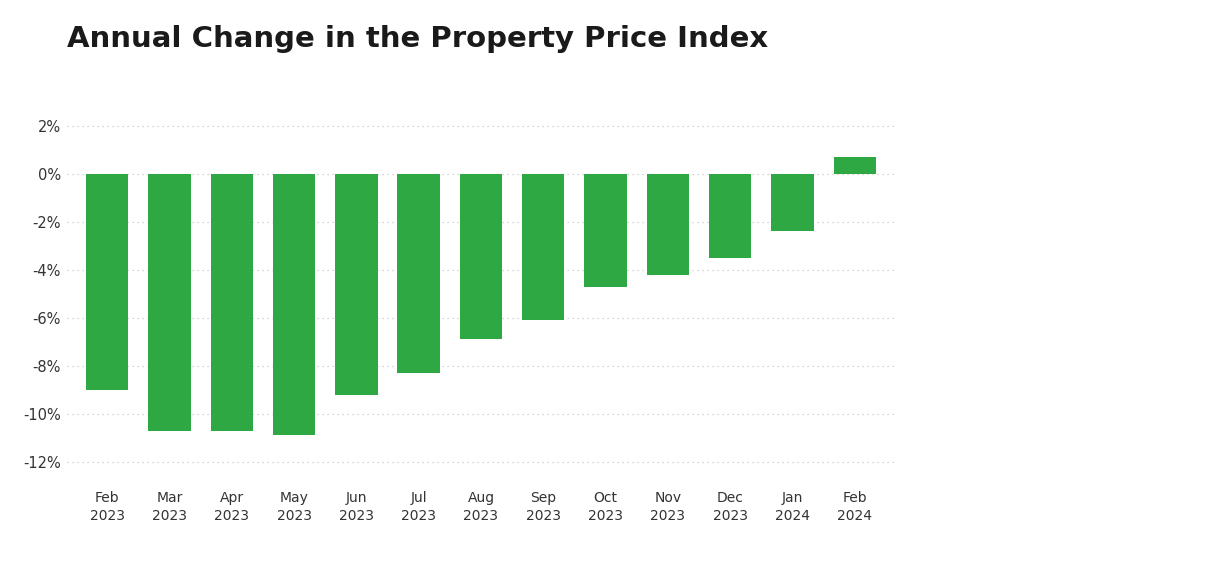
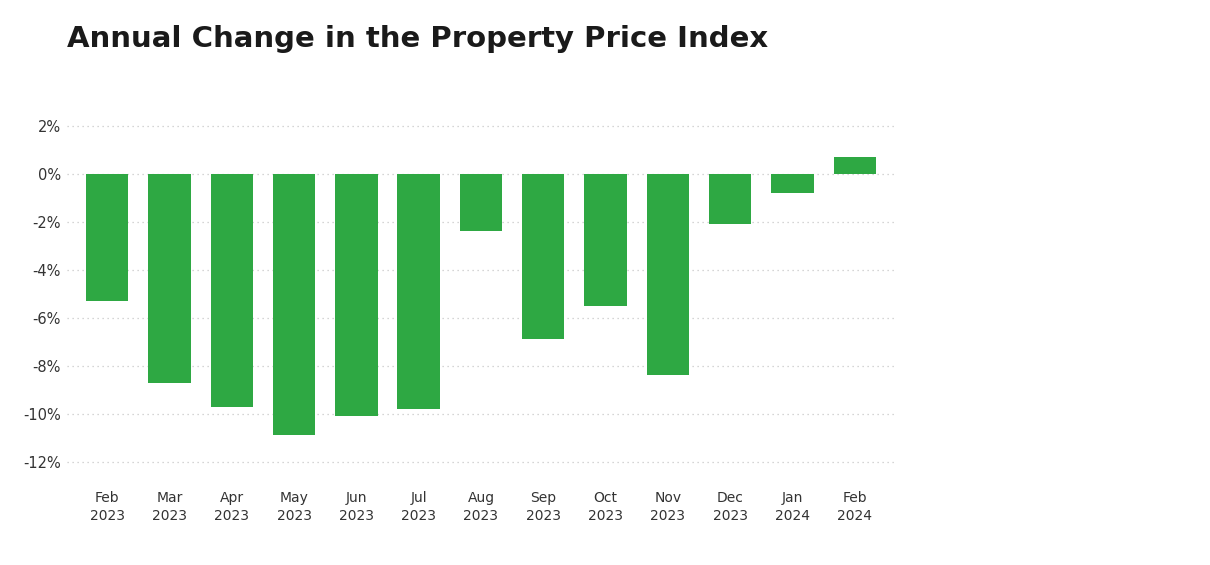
Feb 2023: -9.0% -> -5.3%
Mar 2023: -10.7% -> -8.7%
Apr 2023: -10.7% -> -9.7%
Jun 2023: -9.2% -> -10.1%
Jul 2023: -8.3% -> -9.8%
Aug 2023: -6.9% -> -2.4%
Sep 2023: -6.1% -> -6.9%
Oct 2023: -4.7% -> -5.5%
Nov 2023: -4.2% -> -8.4%
Dec 2023: -3.5% -> -2.1%
Jan 2024: -2.4% -> -0.8%
